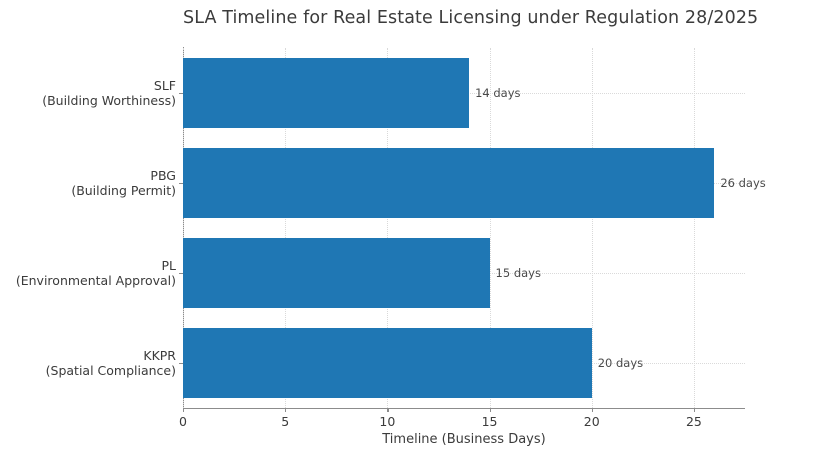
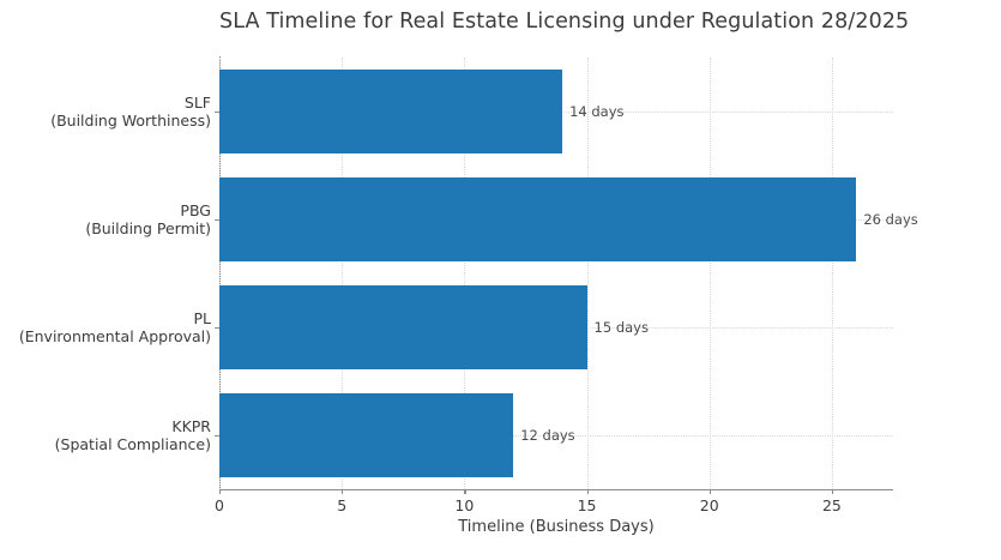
KKPR (Spatial Compliance): 20 -> 12
